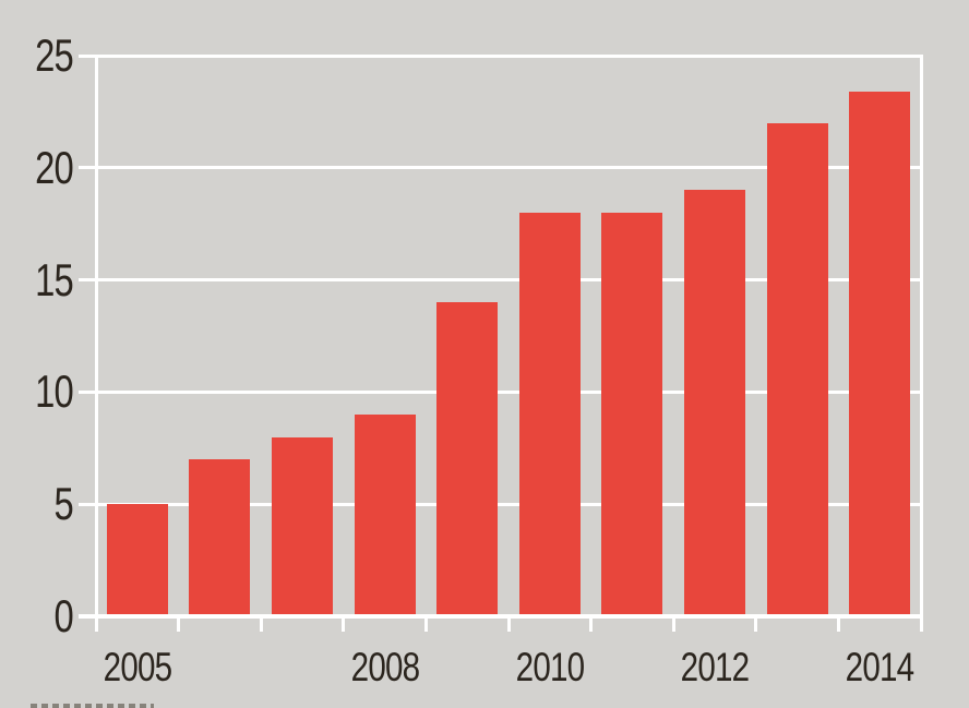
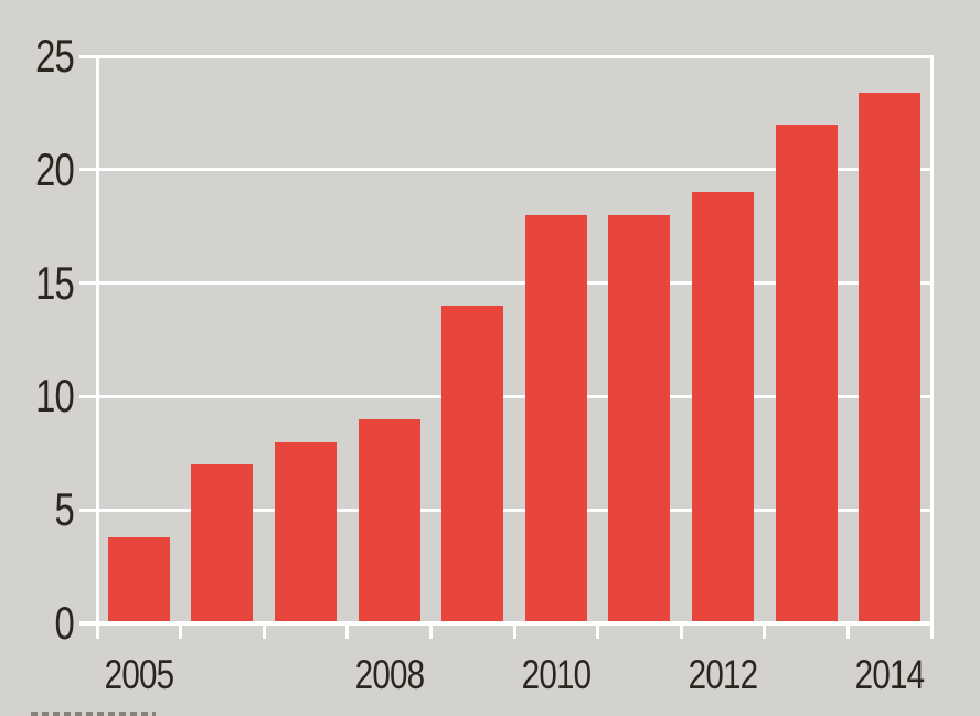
2005: 5.0 -> 3.8
